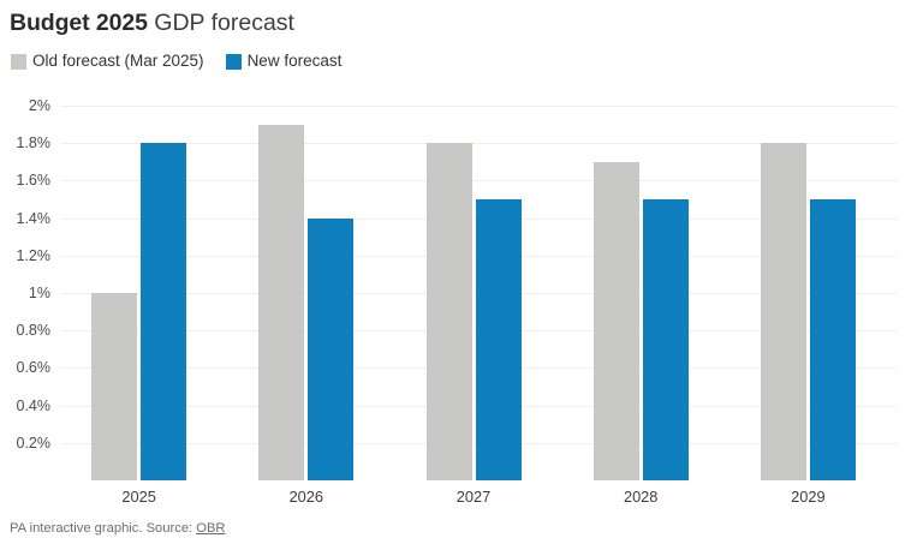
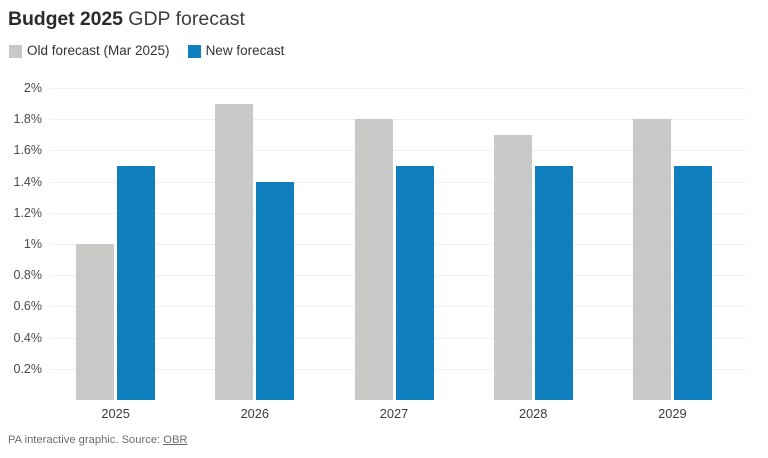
New forecast/2025: 1.8% -> 1.5%
